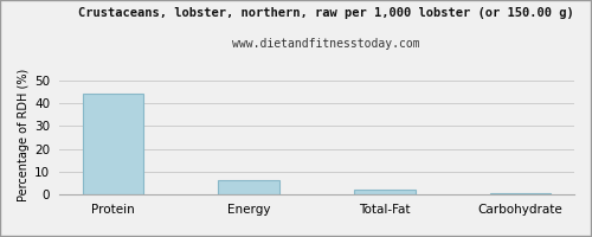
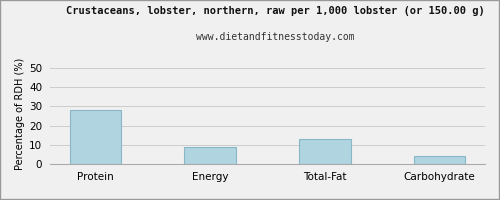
Protein: 44 -> 28
Energy: 6 -> 9
Total-Fat: 2 -> 13
Carbohydrate: 0 -> 4
